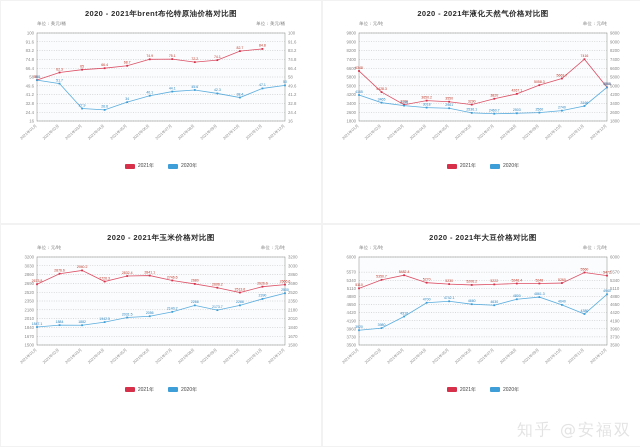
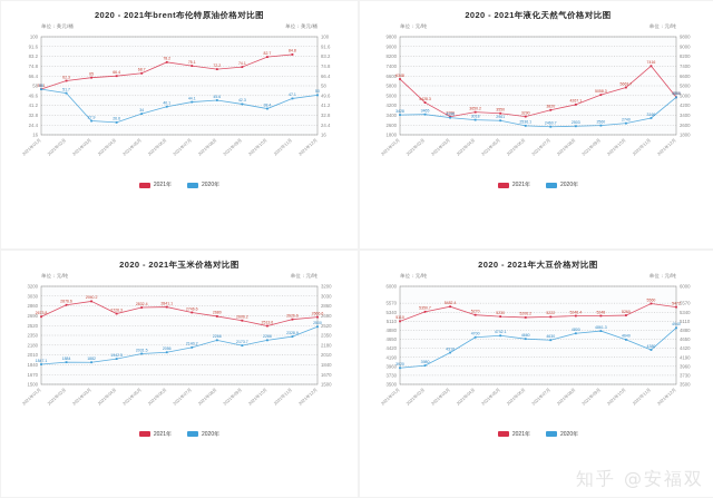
2020 - 2021年brent布伦特原油价格对比图/2021年/2021年06月: 74.9 -> 78.2
2020 - 2021年液化天然气价格对比图/2020年/2021年01月: 4165 -> 3428
2020 - 2021年玉米价格对比图/2020年/2021年11月: 2390 -> 2328.9
